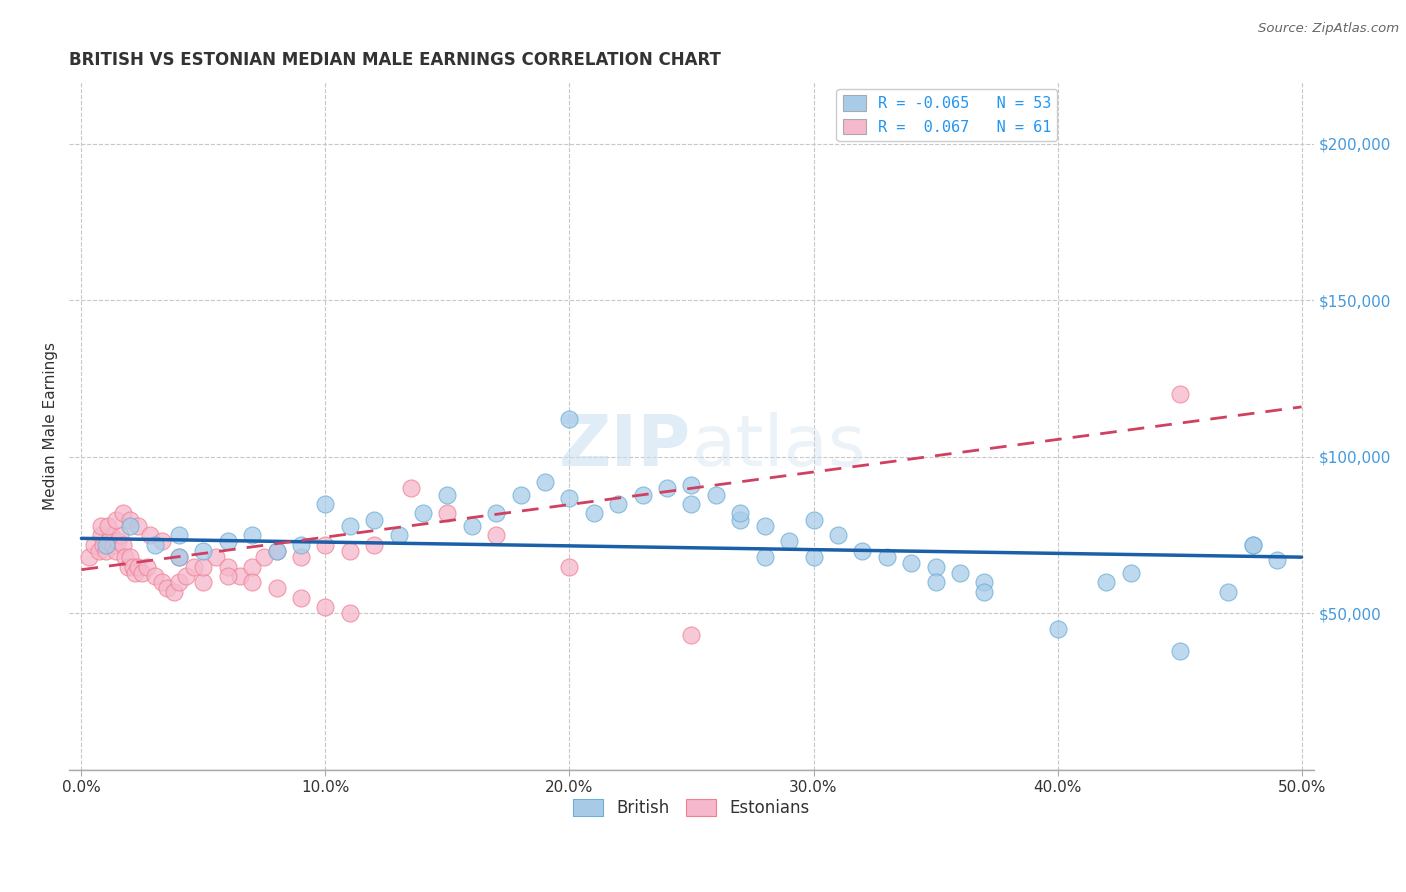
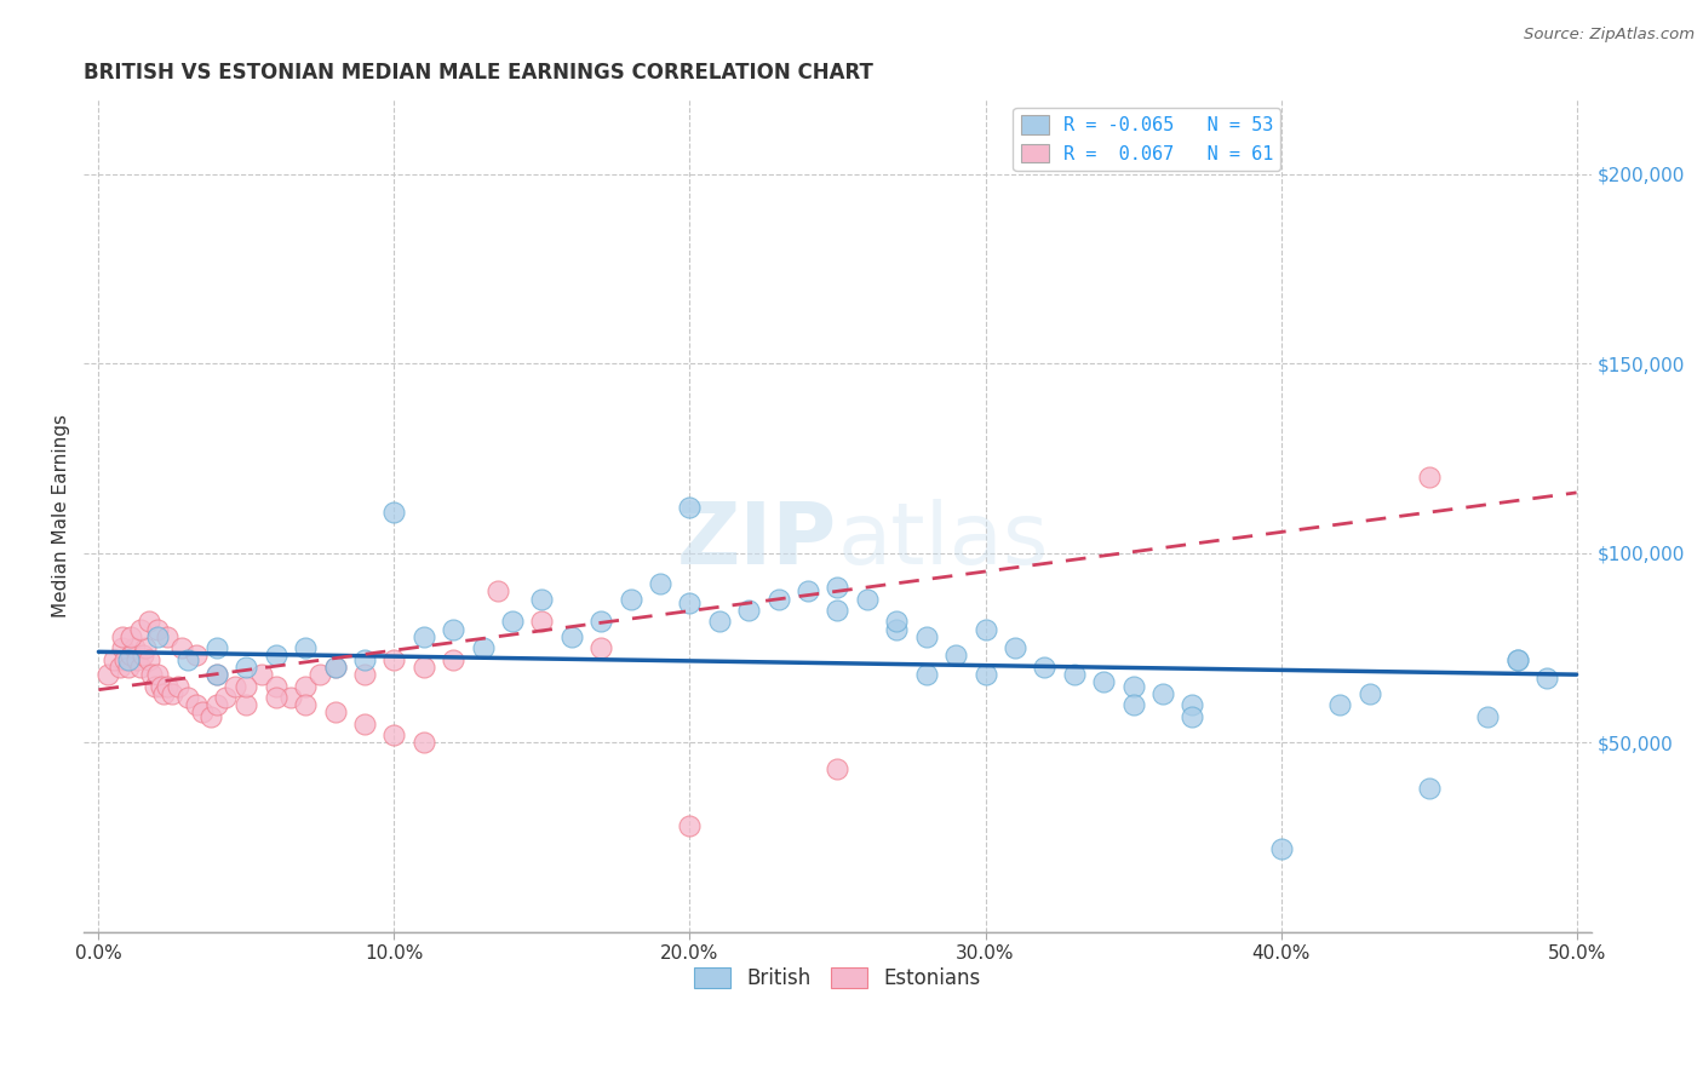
British/10.0%: $85,000 -> $111,000
Estonians/20.0%: $65,000 -> $28,000
British/40.0%: $45,000 -> $22,000
